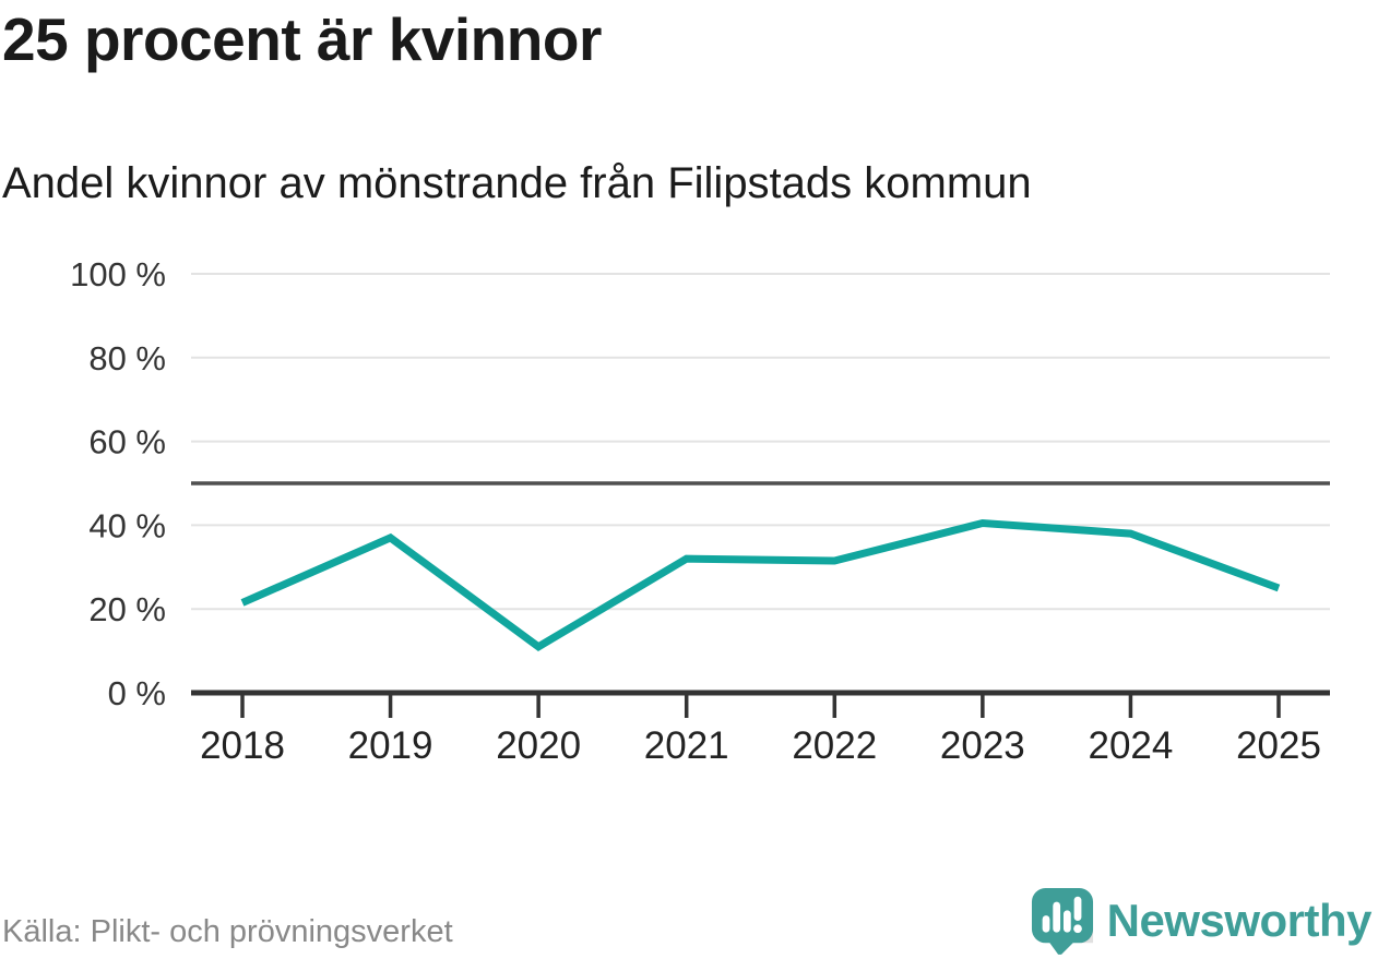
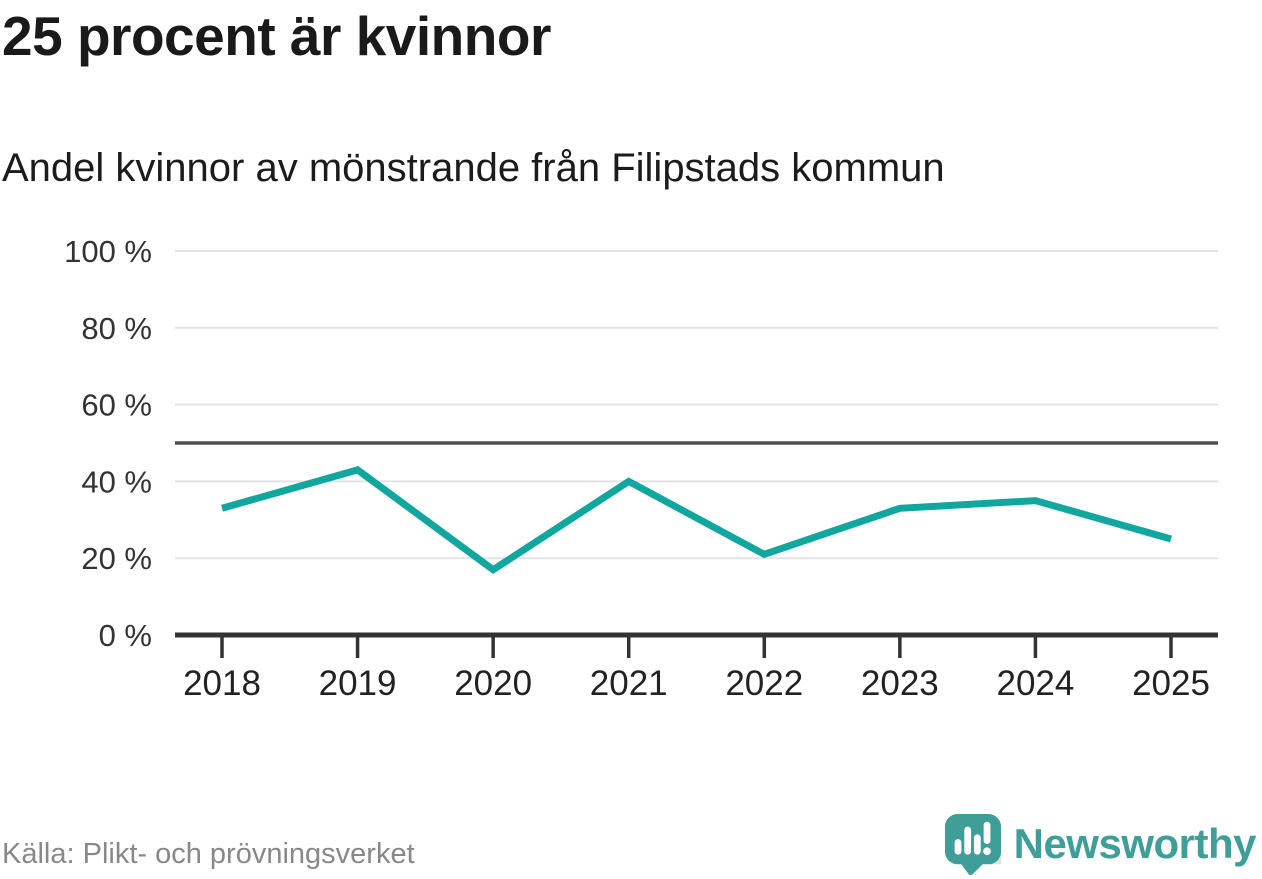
2018: 22% -> 33%
2019: 37% -> 43%
2020: 11% -> 17%
2021: 32% -> 40%
2022: 32% -> 21%
2023: 40% -> 33%
2024: 38% -> 35%
